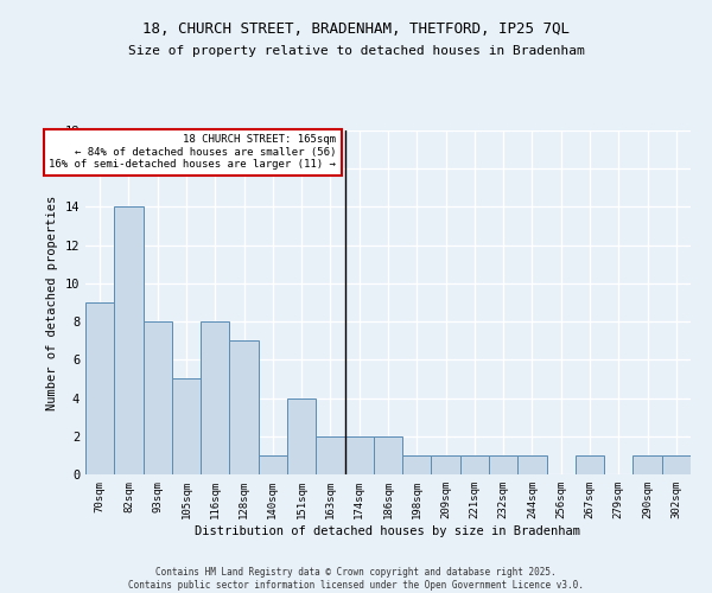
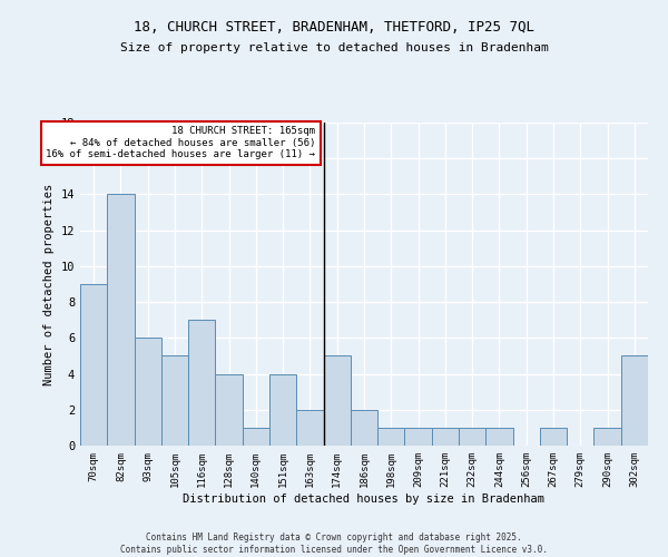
93sqm: 8 -> 6
116sqm: 8 -> 7
128sqm: 7 -> 4
174sqm: 2 -> 5
302sqm: 1 -> 5
